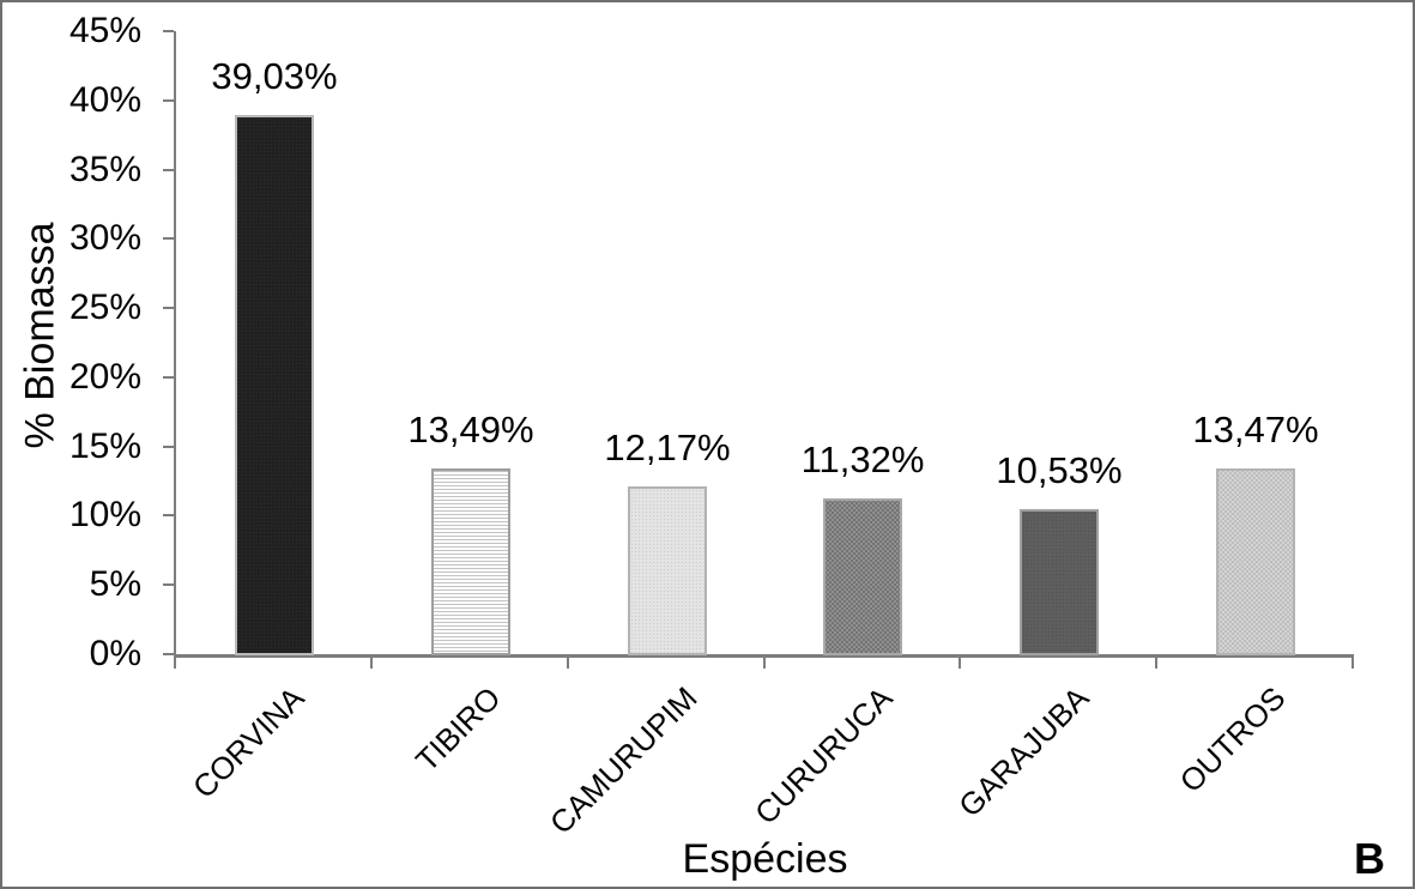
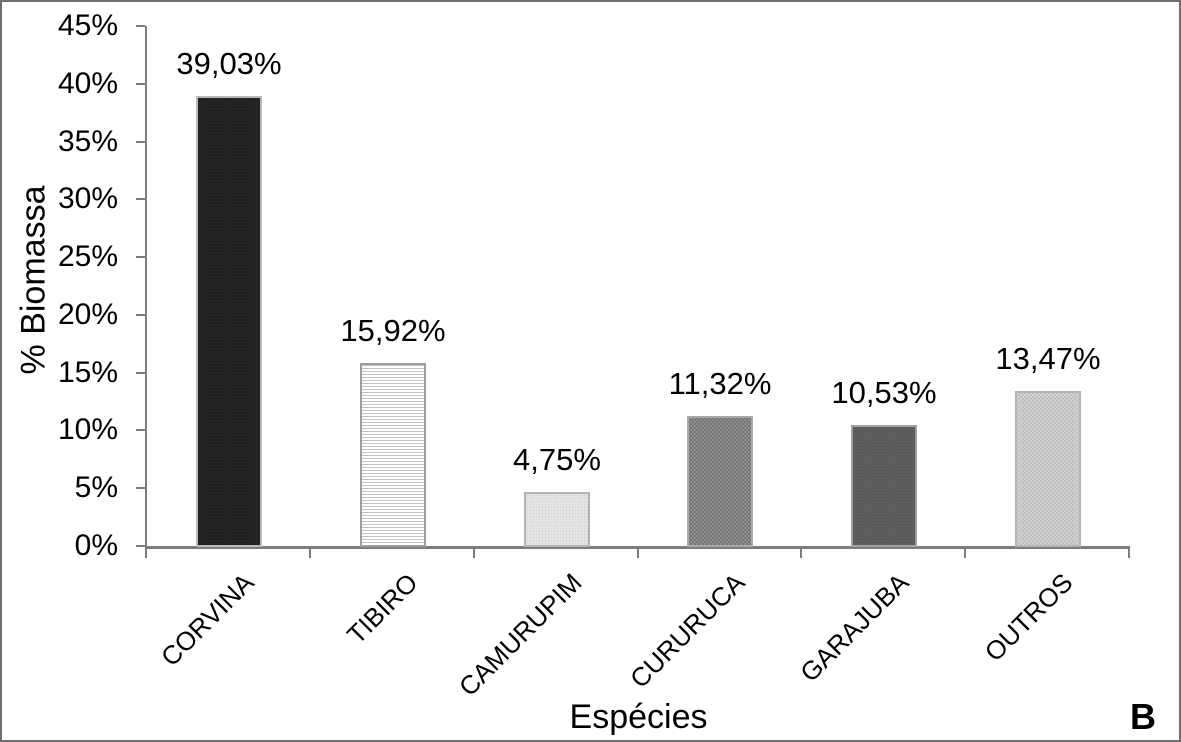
TIBIRO: 13,49% -> 15,92%
CAMURUPIM: 12,17% -> 4,75%
